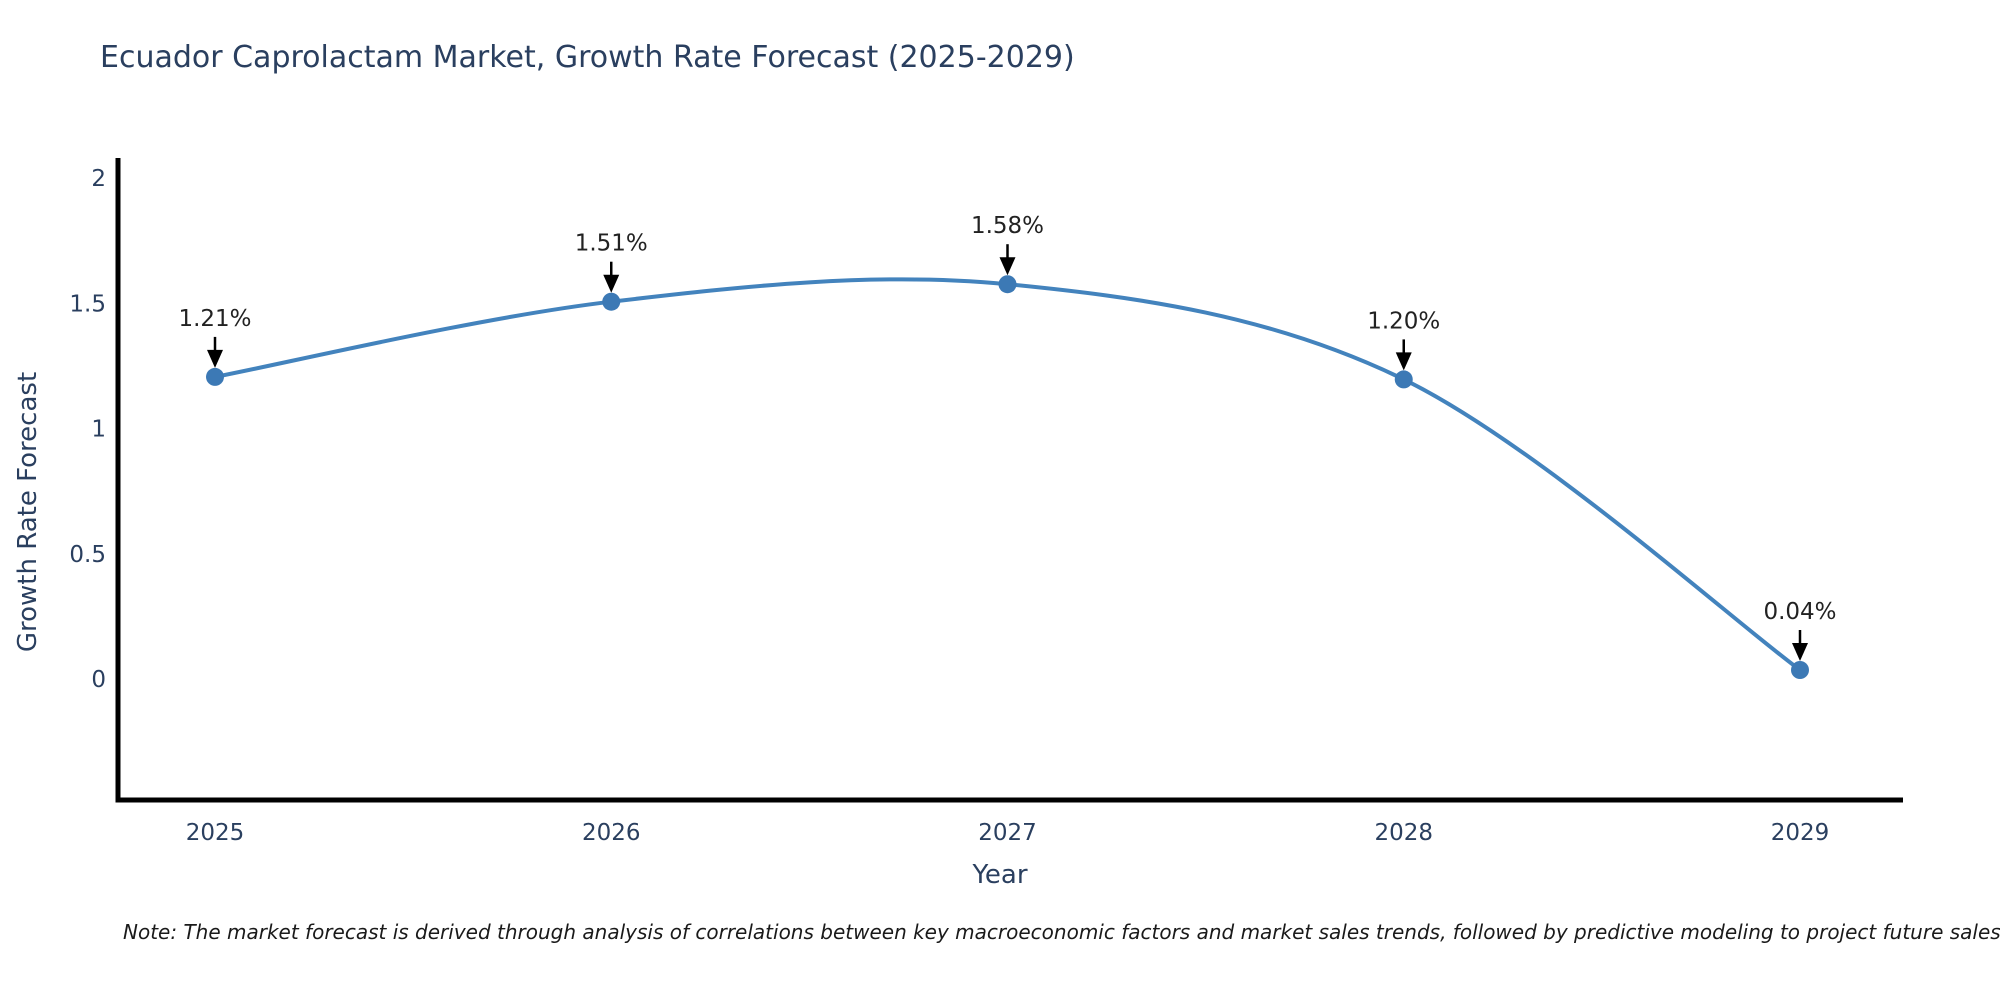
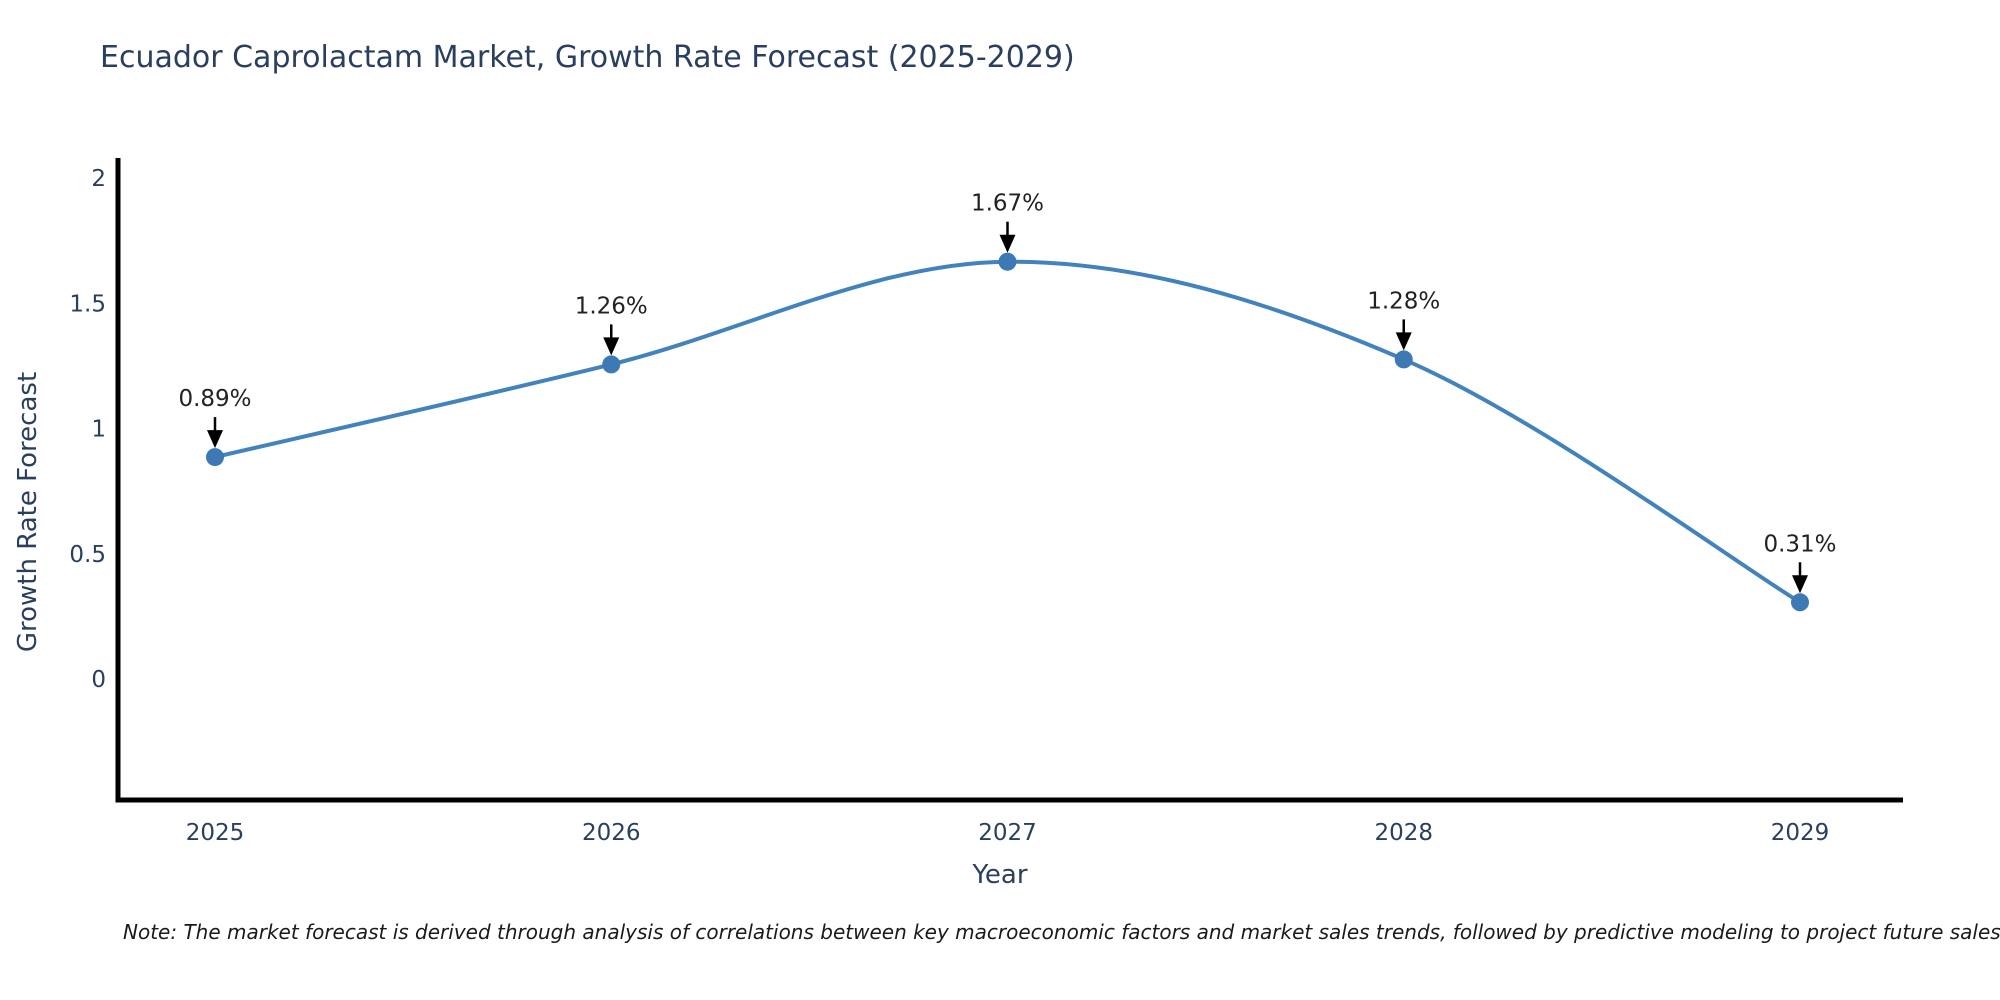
2025: 1.21% -> 0.89%
2026: 1.51% -> 1.26%
2027: 1.58% -> 1.67%
2028: 1.20% -> 1.28%
2029: 0.04% -> 0.31%
